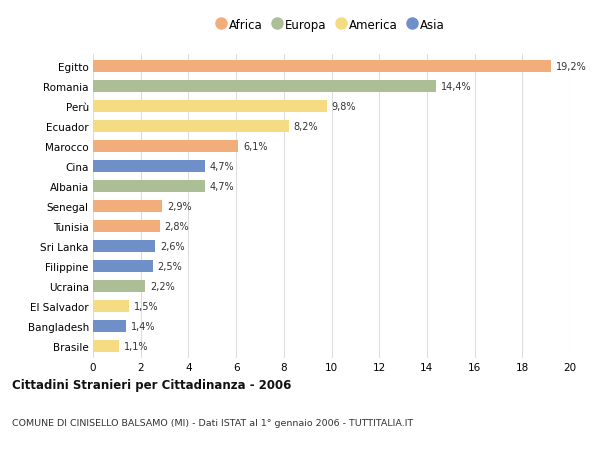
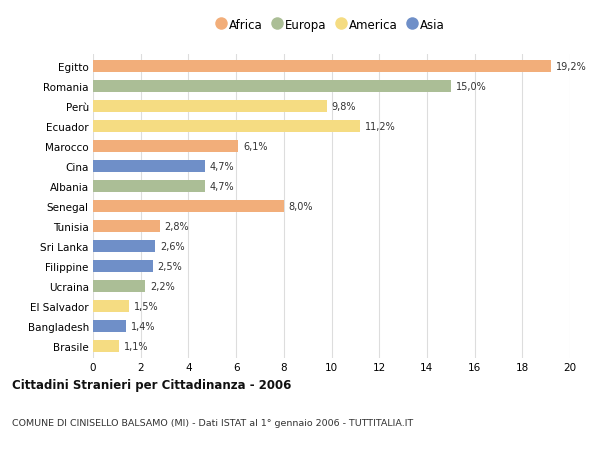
Romania: 14,4% -> 15,0%
Ecuador: 8,2% -> 11,2%
Senegal: 2,9% -> 8,0%
